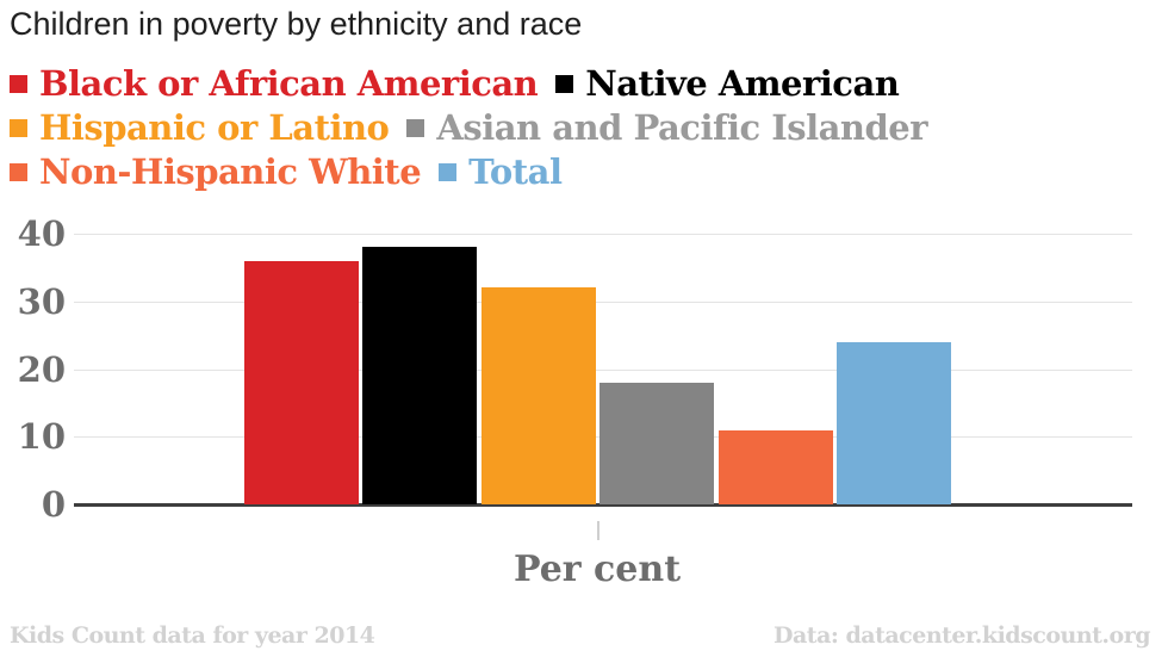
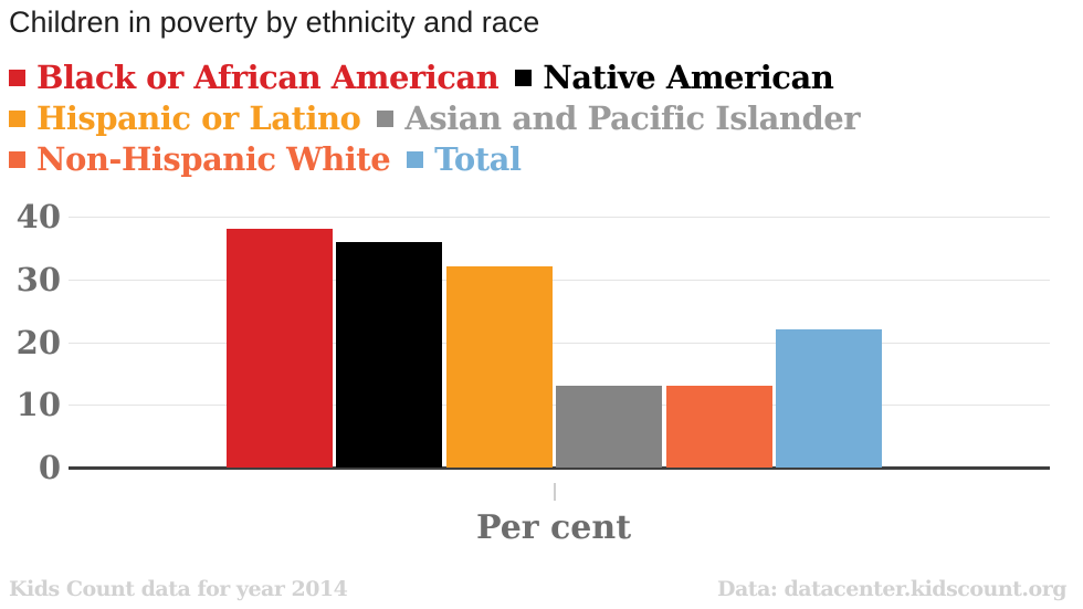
Black or African American: 36 -> 38
Native American: 38 -> 36
Asian and Pacific Islander: 18 -> 13
Non-Hispanic White: 11 -> 13
Total: 24 -> 22
